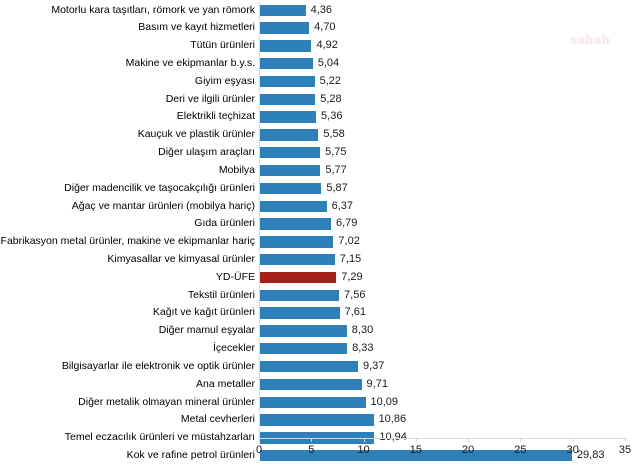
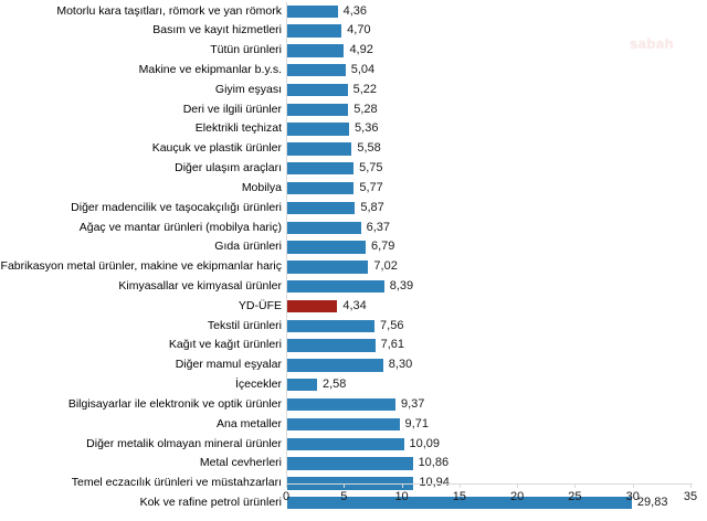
Kimyasallar ve kimyasal ürünler: 7,15 -> 8,39
YD-ÜFE: 7,29 -> 4,34
İçecekler: 8,33 -> 2,58
